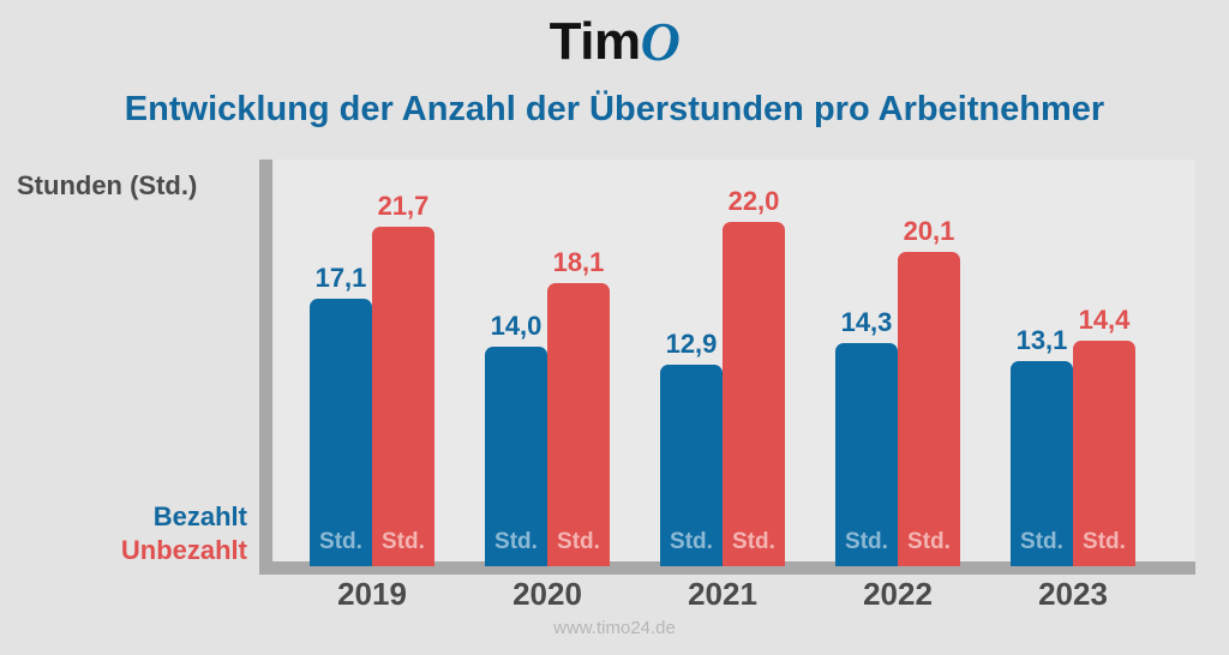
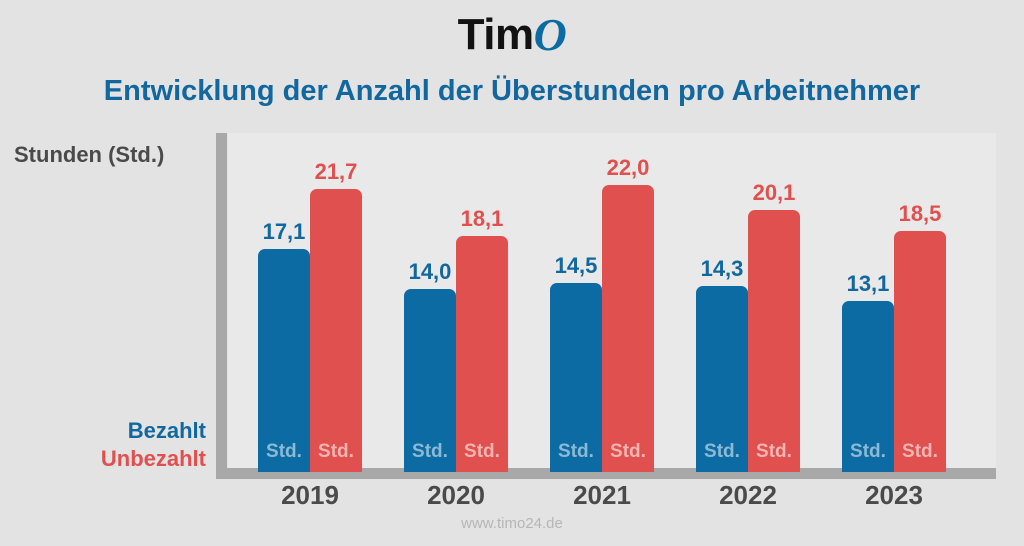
Bezahlt/2021: 12,9 -> 14,5
Unbezahlt/2023: 14,4 -> 18,5
